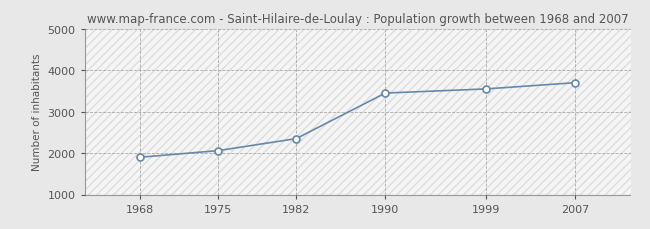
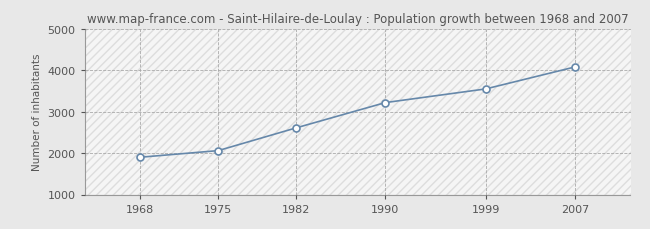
1982: 2350 -> 2610
1990: 3450 -> 3220
2007: 3700 -> 4080
